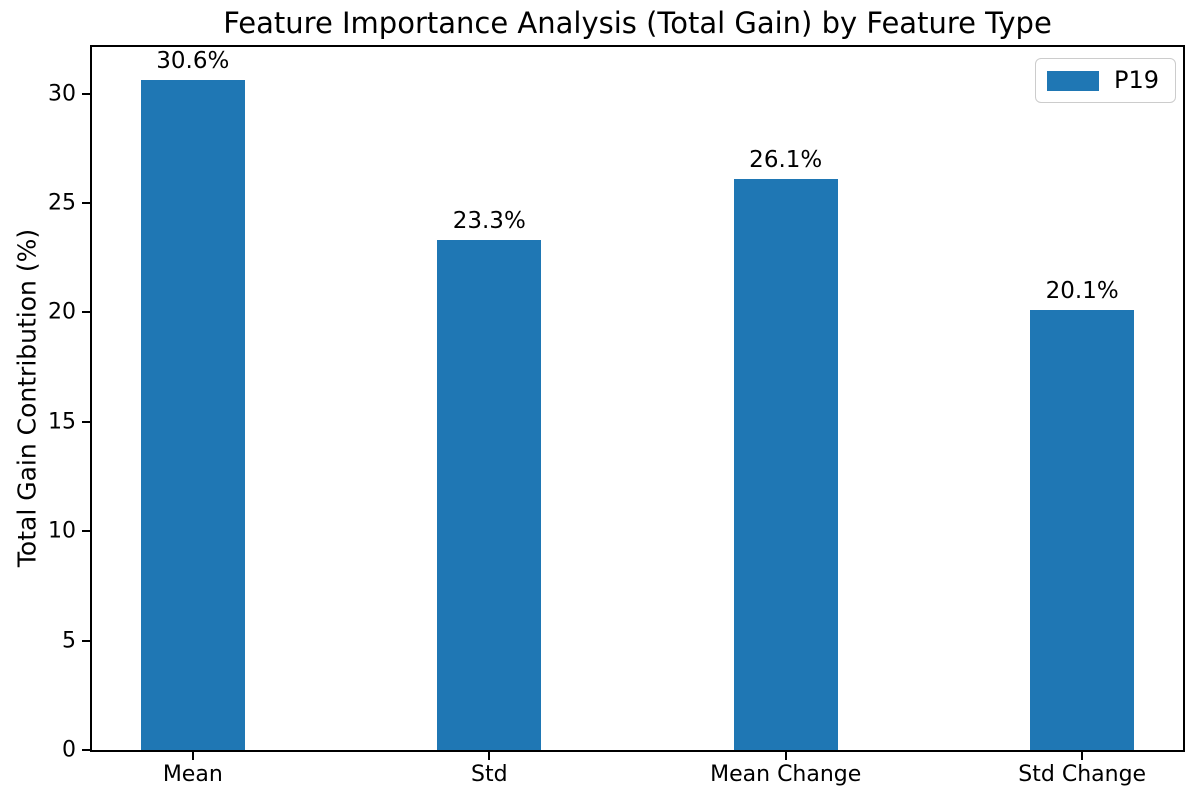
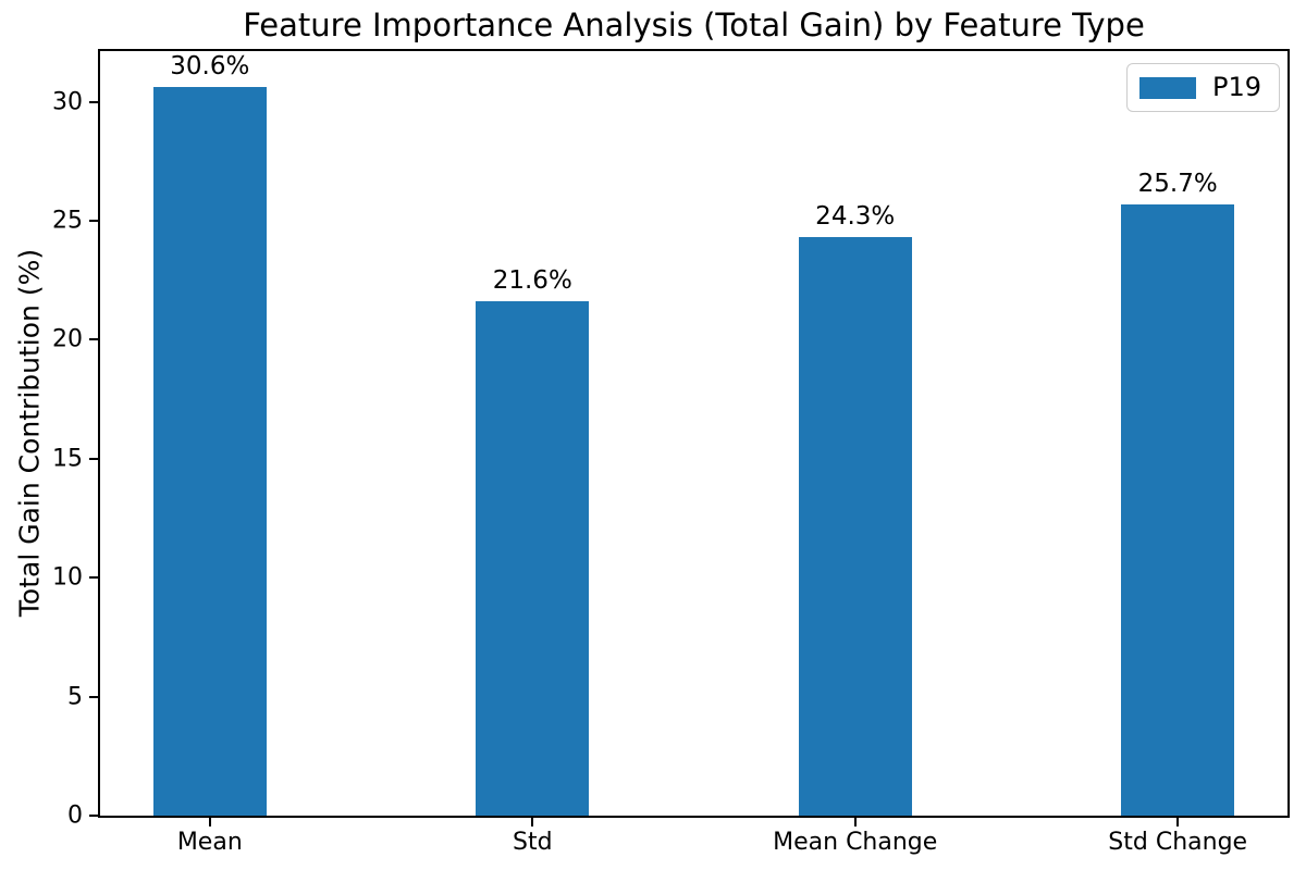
Std: 23.3% -> 21.6%
Mean Change: 26.1% -> 24.3%
Std Change: 20.1% -> 25.7%
